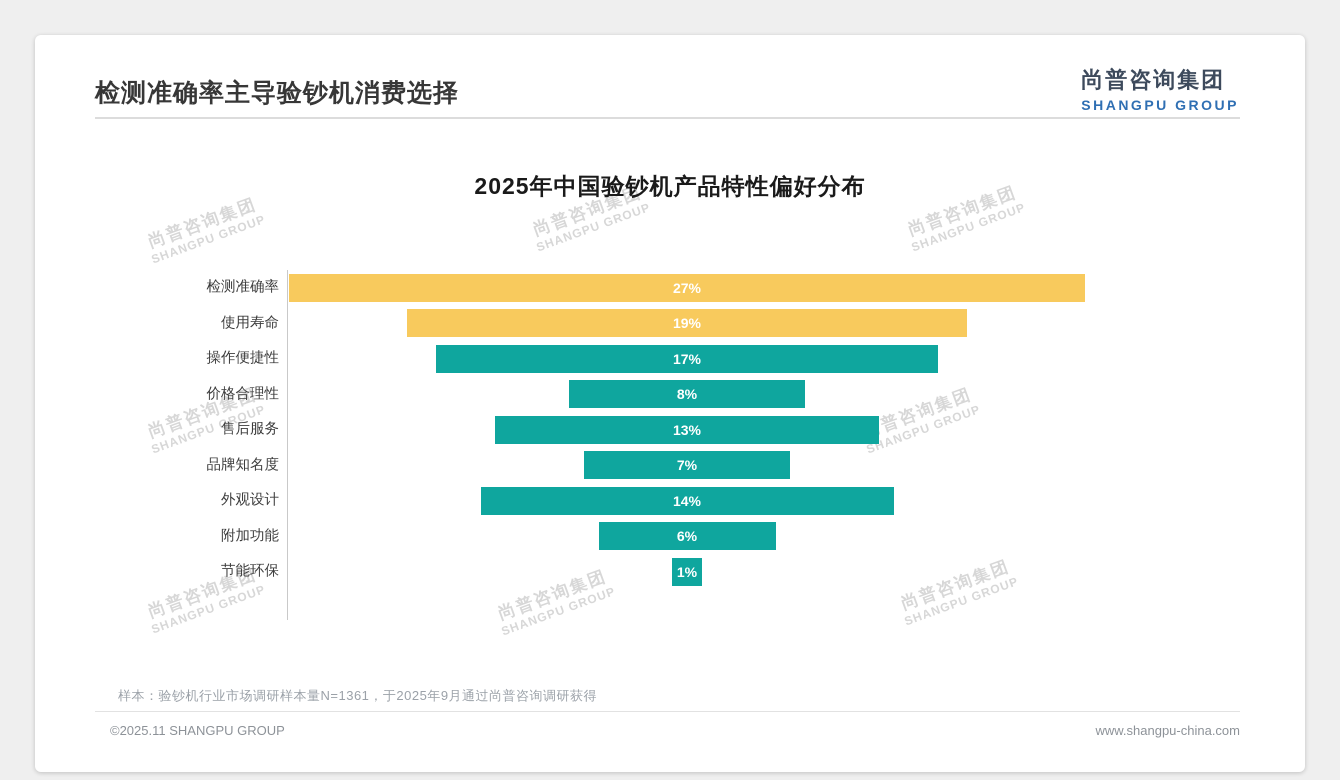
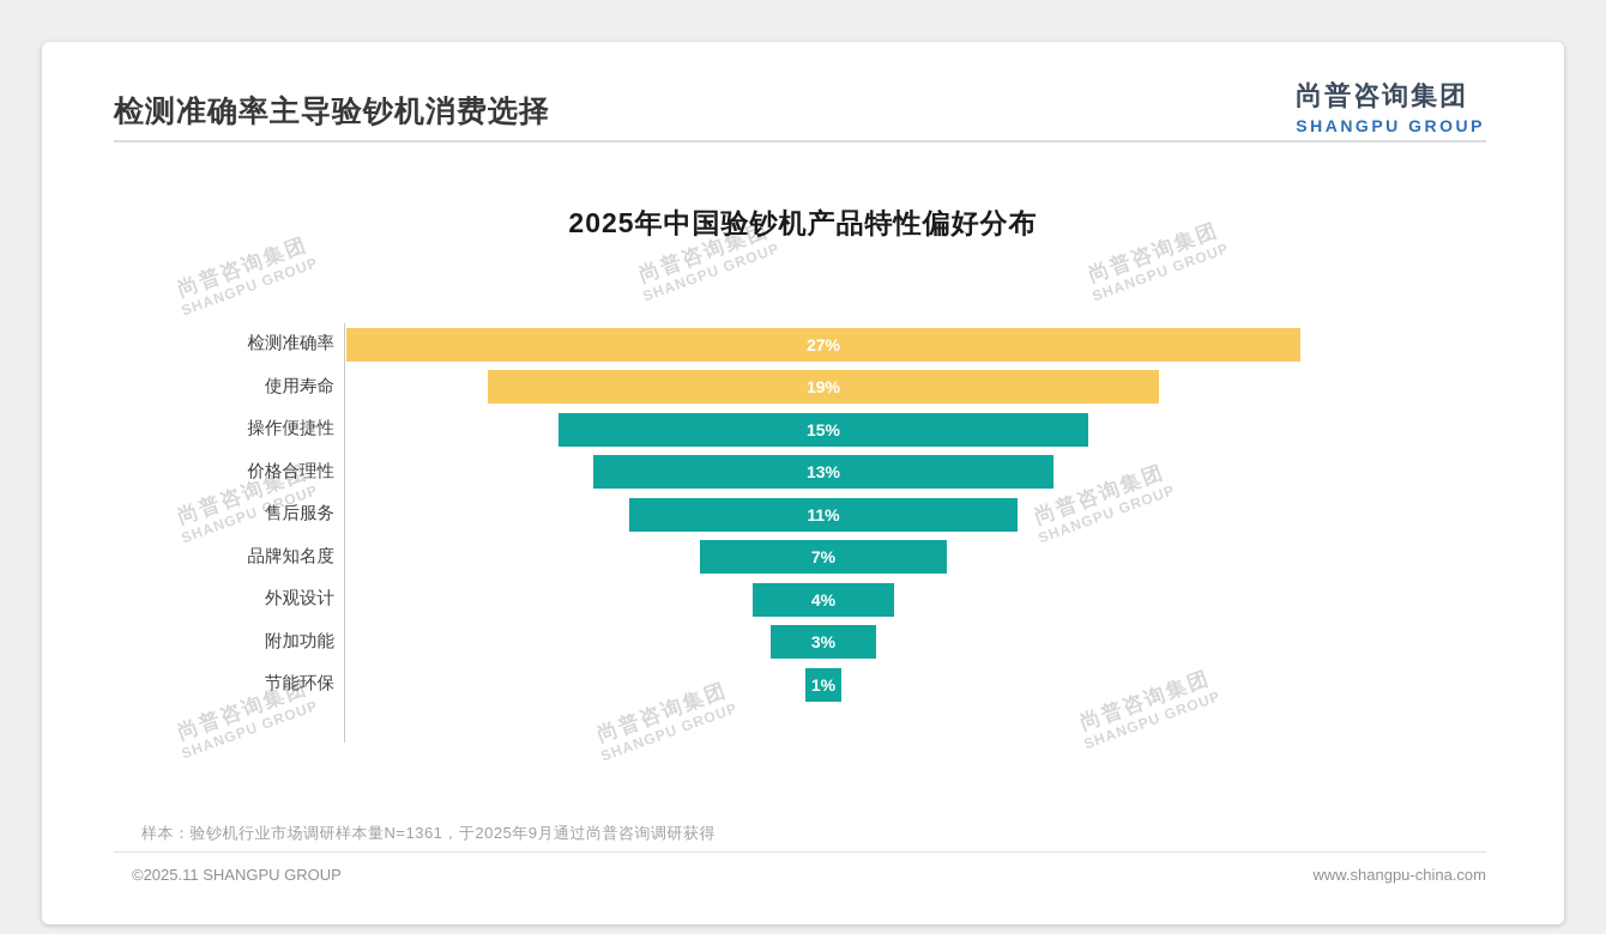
操作便捷性: 17% -> 15%
价格合理性: 8% -> 13%
售后服务: 13% -> 11%
外观设计: 14% -> 4%
附加功能: 6% -> 3%
